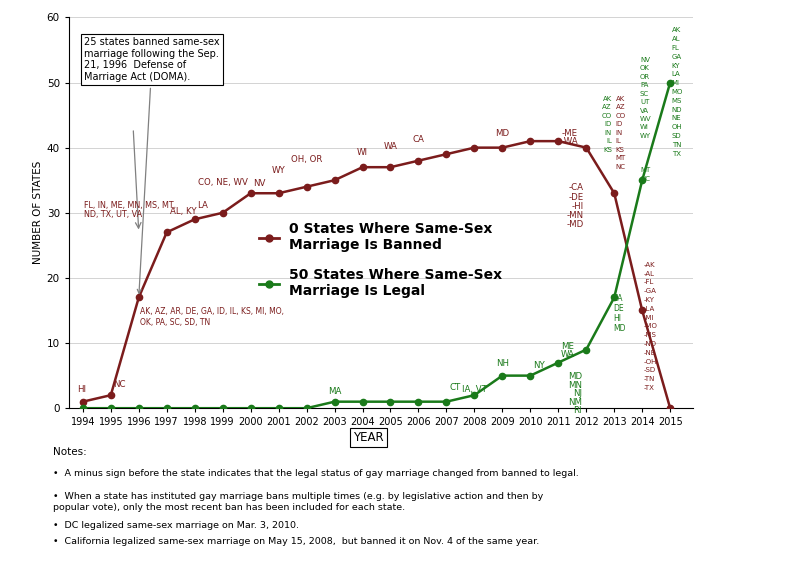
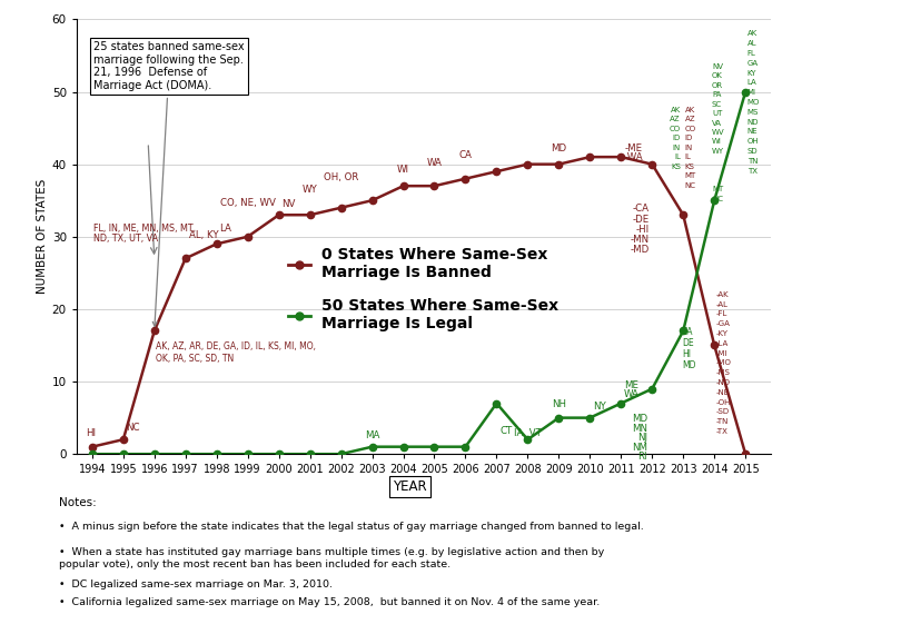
50 States Where Same-Sex Marriage Is Legal/2007: 1 -> 7
